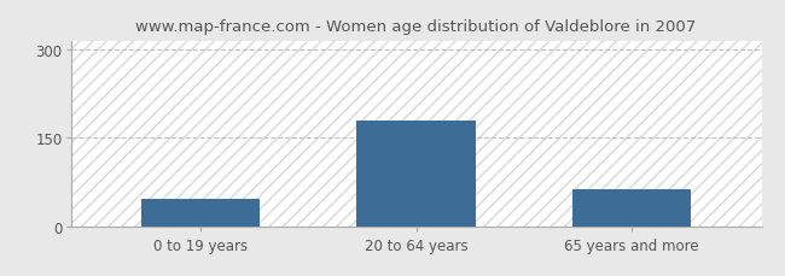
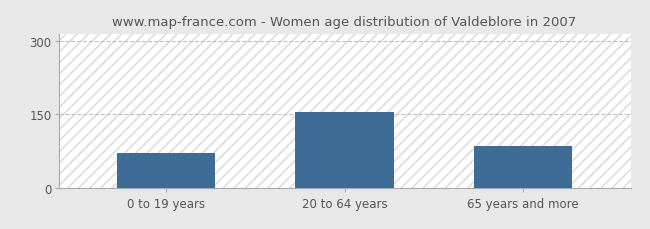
0 to 19 years: 47 -> 70
20 to 64 years: 180 -> 155
65 years and more: 63 -> 85
